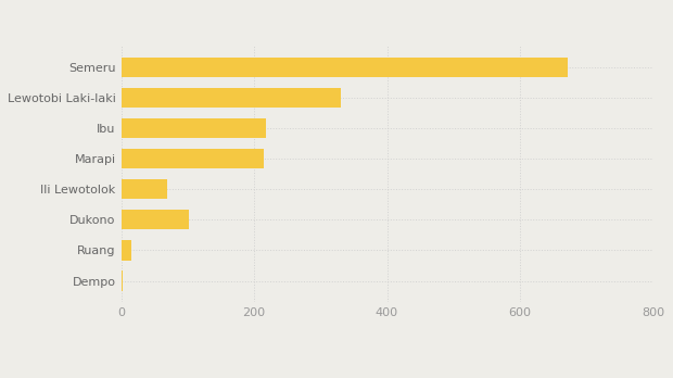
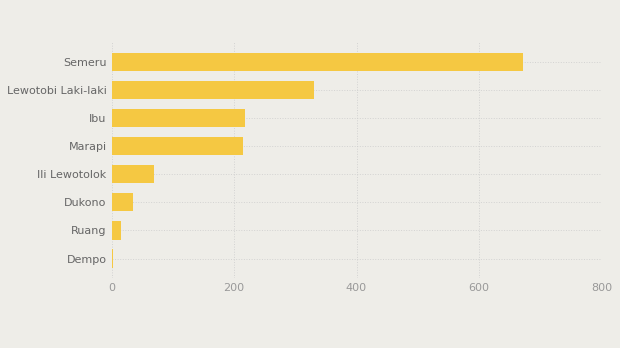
Dukono: 102 -> 35
